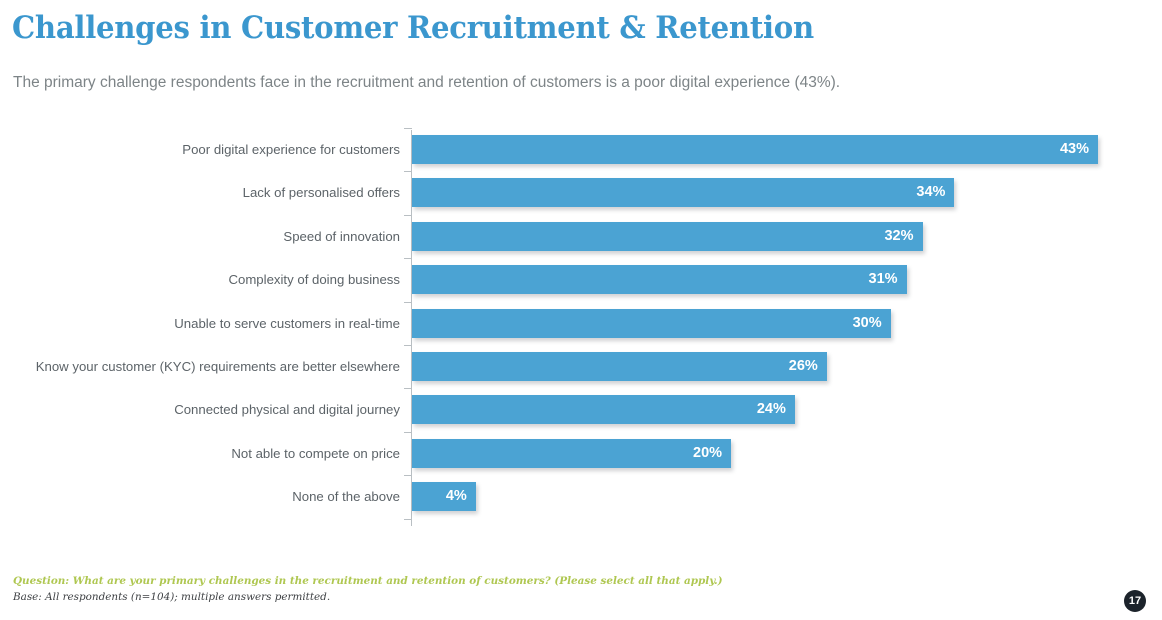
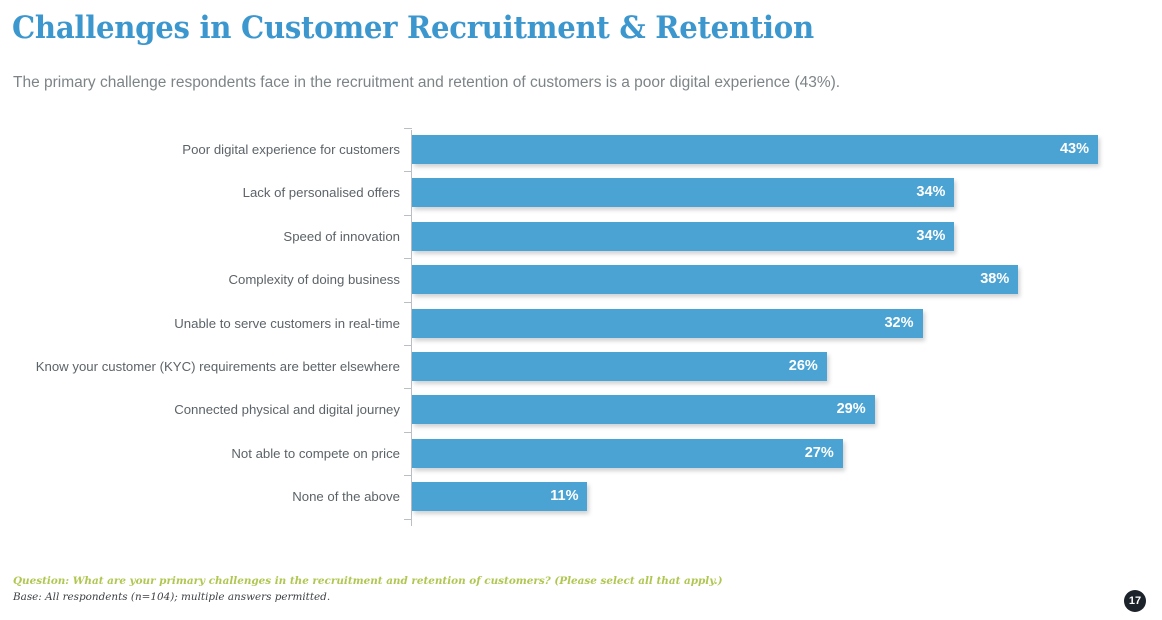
Speed of innovation: 32% -> 34%
Complexity of doing business: 31% -> 38%
Unable to serve customers in real-time: 30% -> 32%
Connected physical and digital journey: 24% -> 29%
Not able to compete on price: 20% -> 27%
None of the above: 4% -> 11%
